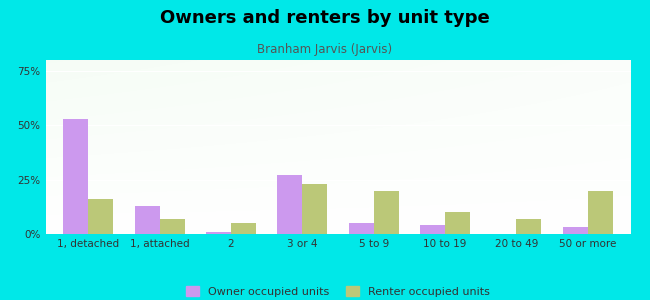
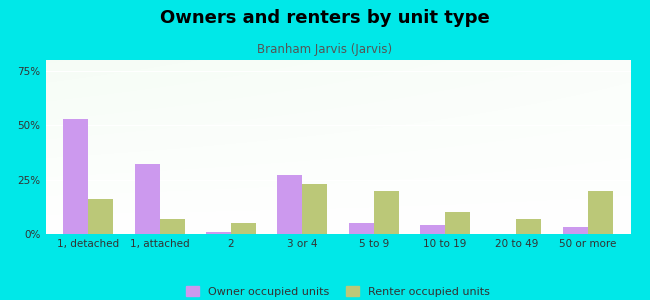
Owner occupied units/1, attached: 13% -> 32%
